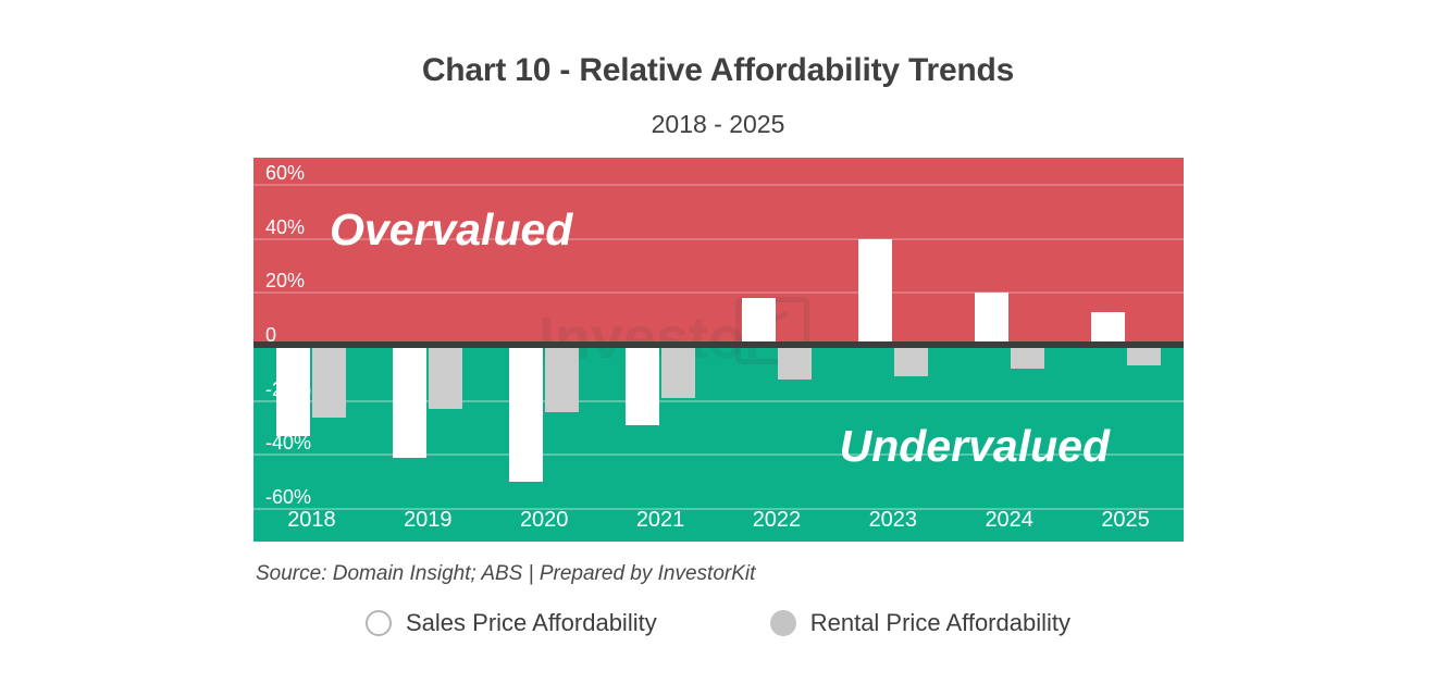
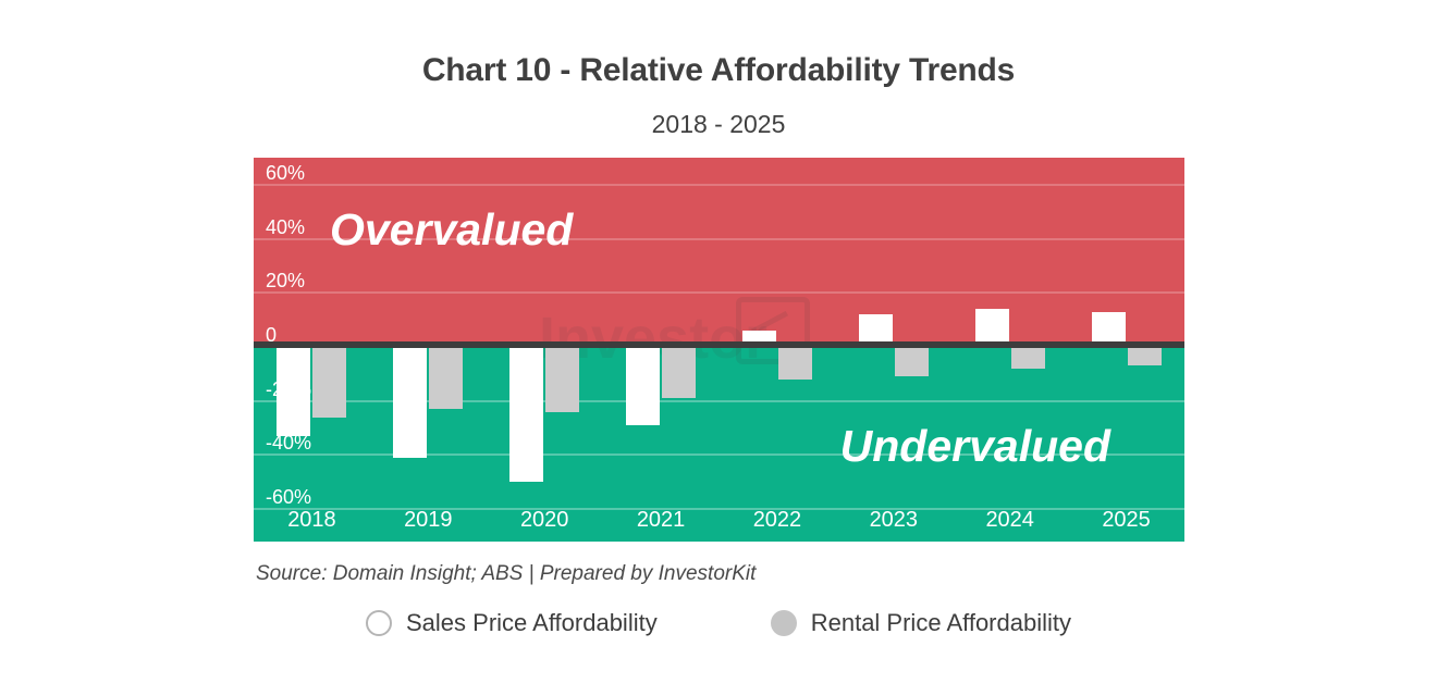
Sales Price Affordability/2022: 18% -> 6%
Sales Price Affordability/2023: 40% -> 12%
Sales Price Affordability/2024: 20% -> 14%
